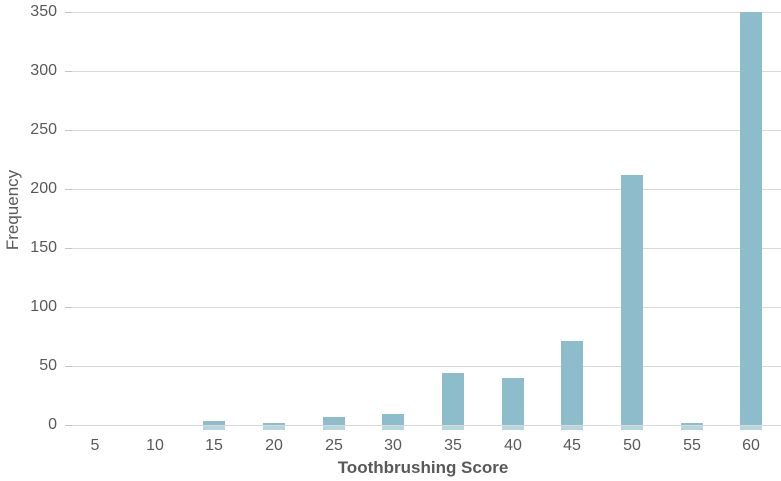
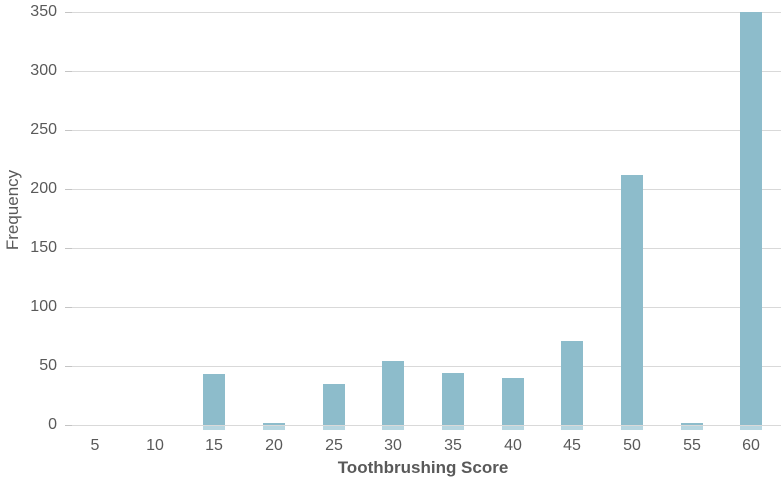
15: 3 -> 43
25: 7 -> 35
30: 9 -> 54
